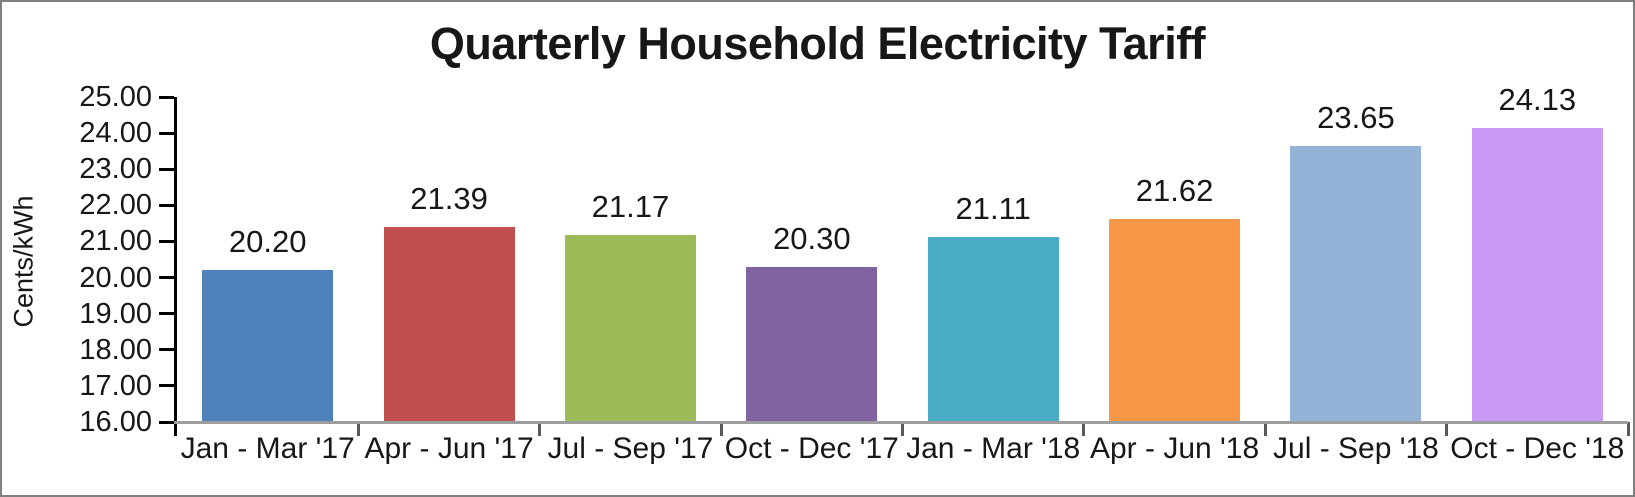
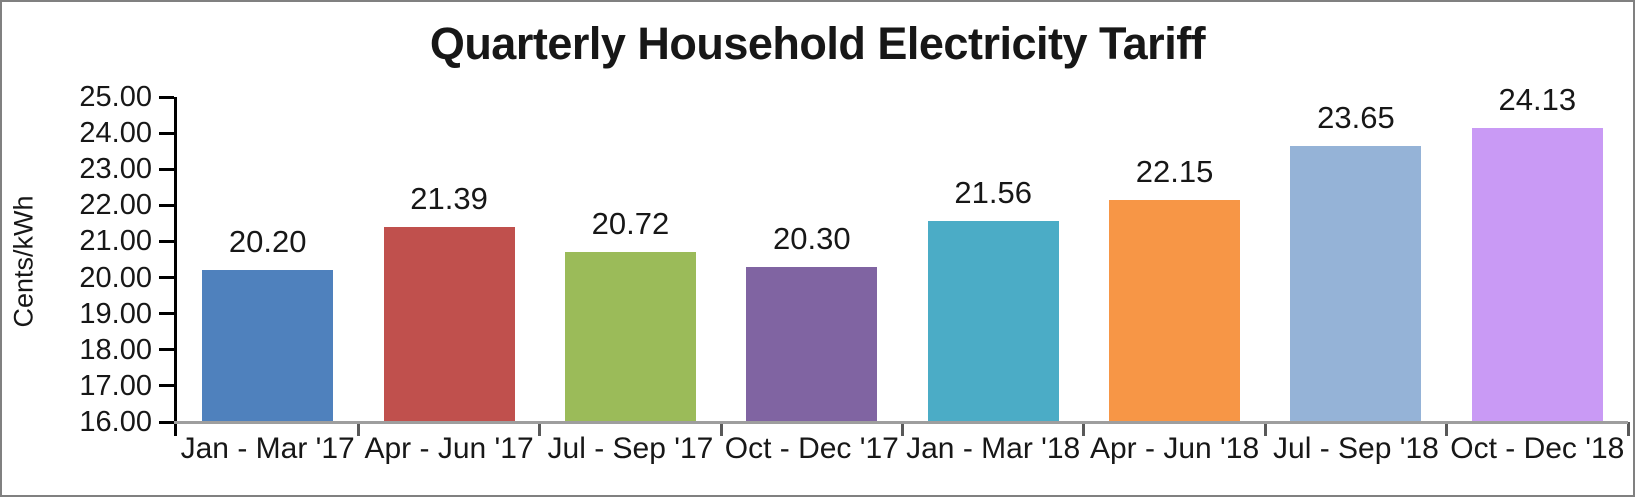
Jul - Sep '17: 21.17 -> 20.72
Jan - Mar '18: 21.11 -> 21.56
Apr - Jun '18: 21.62 -> 22.15
